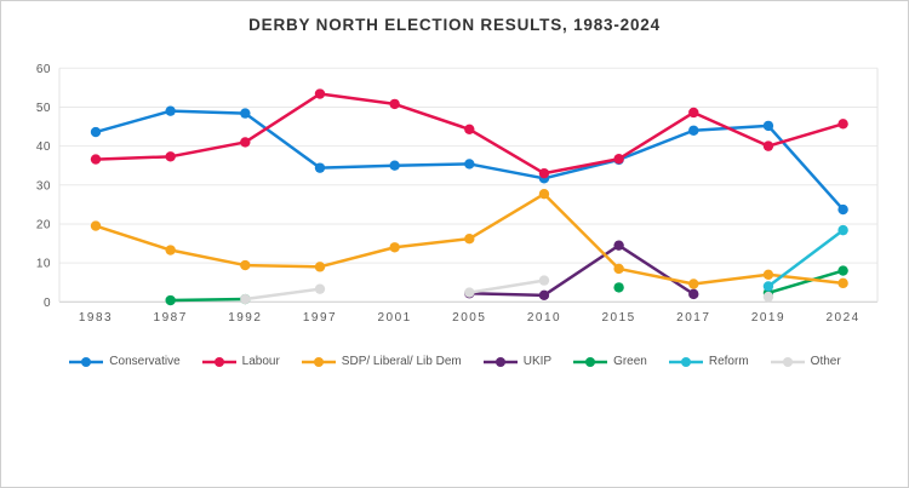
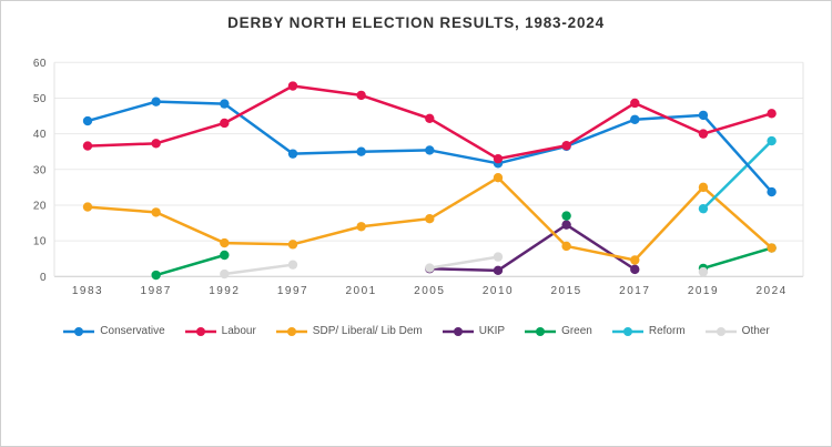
SDP/ Liberal/ Lib Dem/1987: 13 -> 18
Labour/1992: 41 -> 43
Green/1992: 1 -> 6
Green/2015: 4 -> 17
SDP/ Liberal/ Lib Dem/2019: 7 -> 25
Reform/2019: 4 -> 19
SDP/ Liberal/ Lib Dem/2024: 5 -> 8
Reform/2024: 18 -> 38
